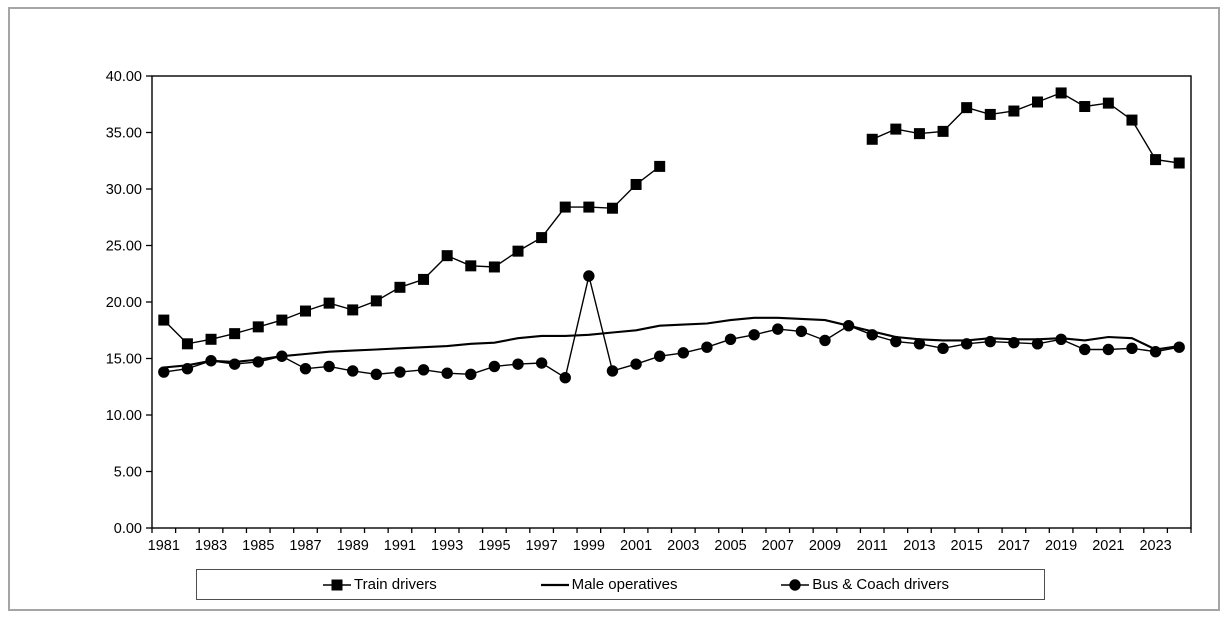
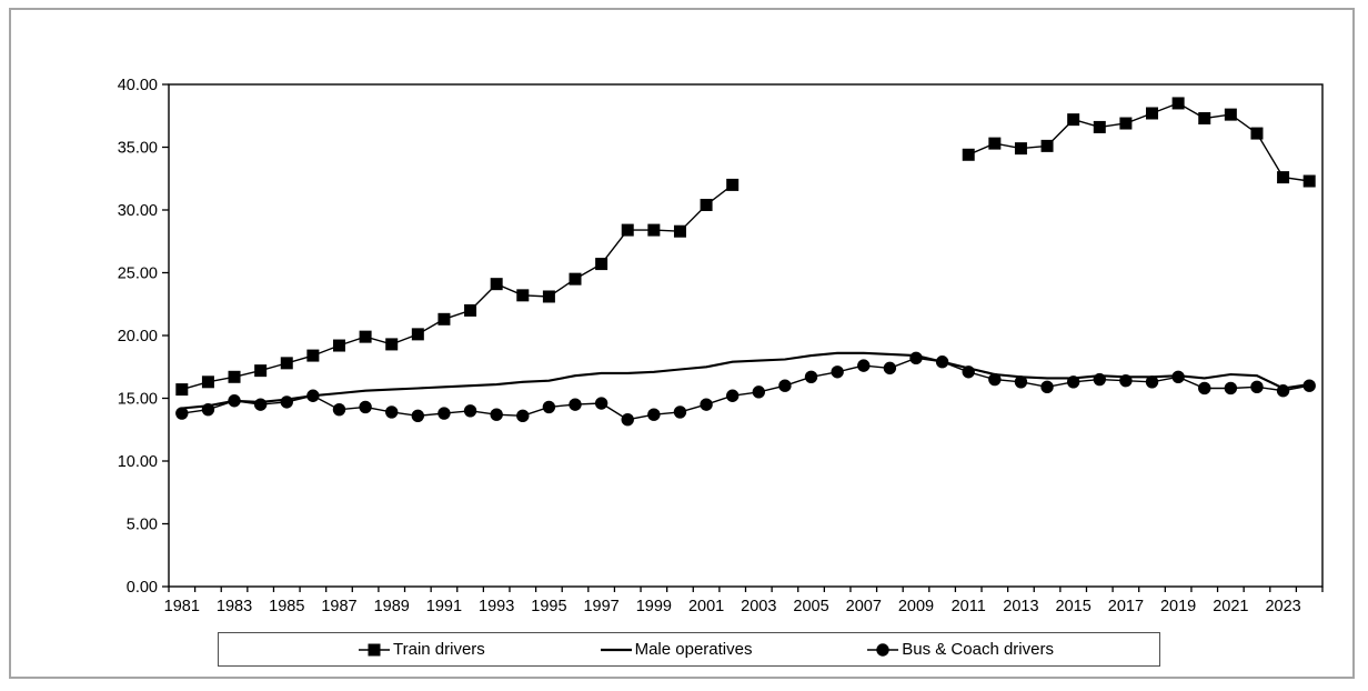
Train drivers/1981: 18.4 -> 15.7
Bus & Coach drivers/1999: 22.3 -> 13.7
Bus & Coach drivers/2009: 16.6 -> 18.2
